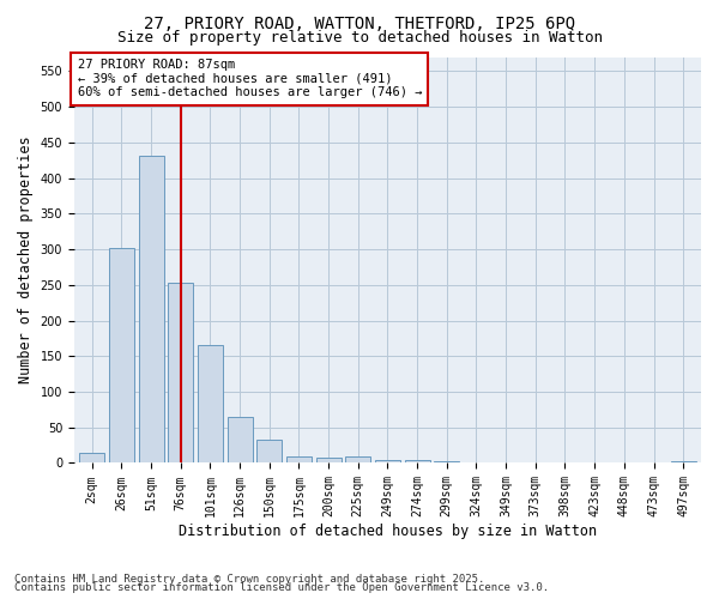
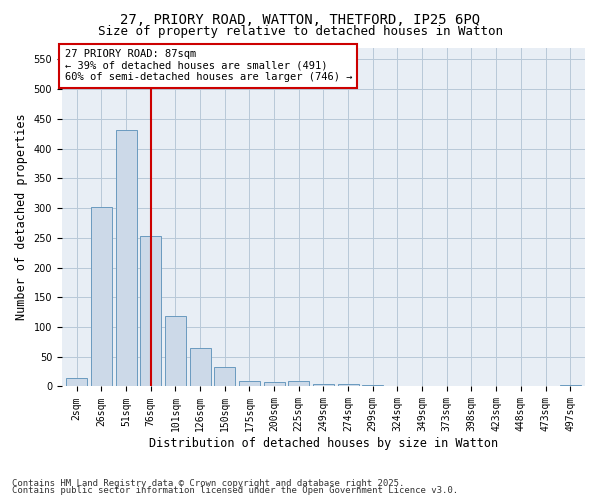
101sqm: 166 -> 118
